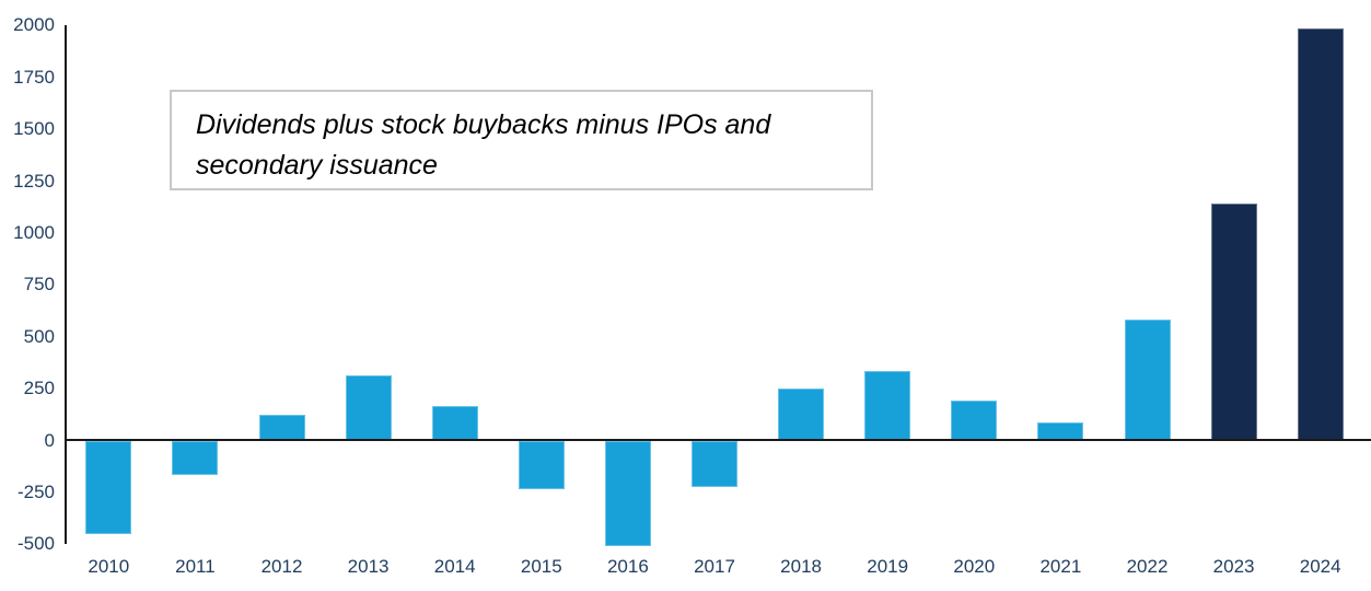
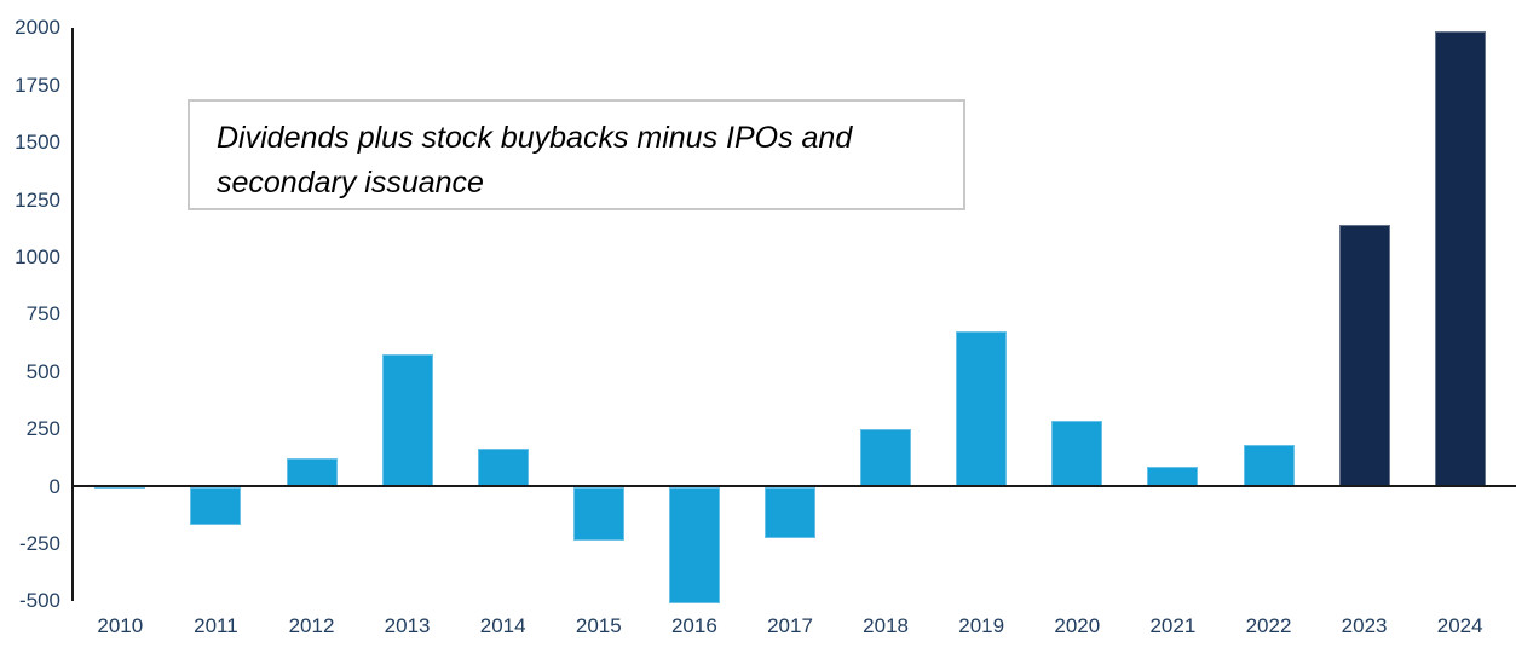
2010: -450 -> -10
2013: 320 -> 580
2019: 340 -> 680
2020: 200 -> 290
2022: 580 -> 180
